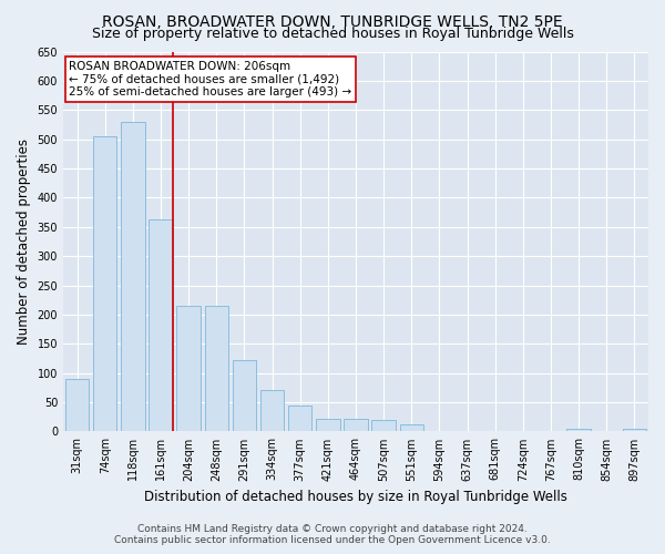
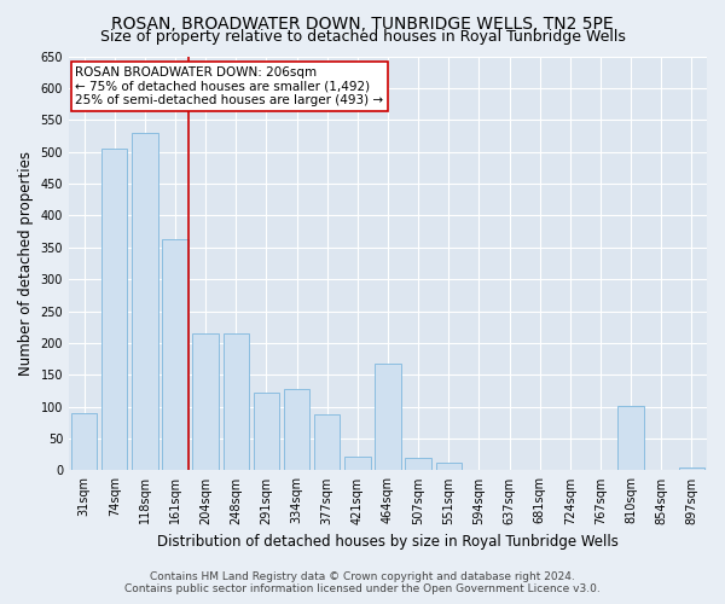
334sqm: 70 -> 128
377sqm: 45 -> 88
464sqm: 22 -> 168
810sqm: 5 -> 102
